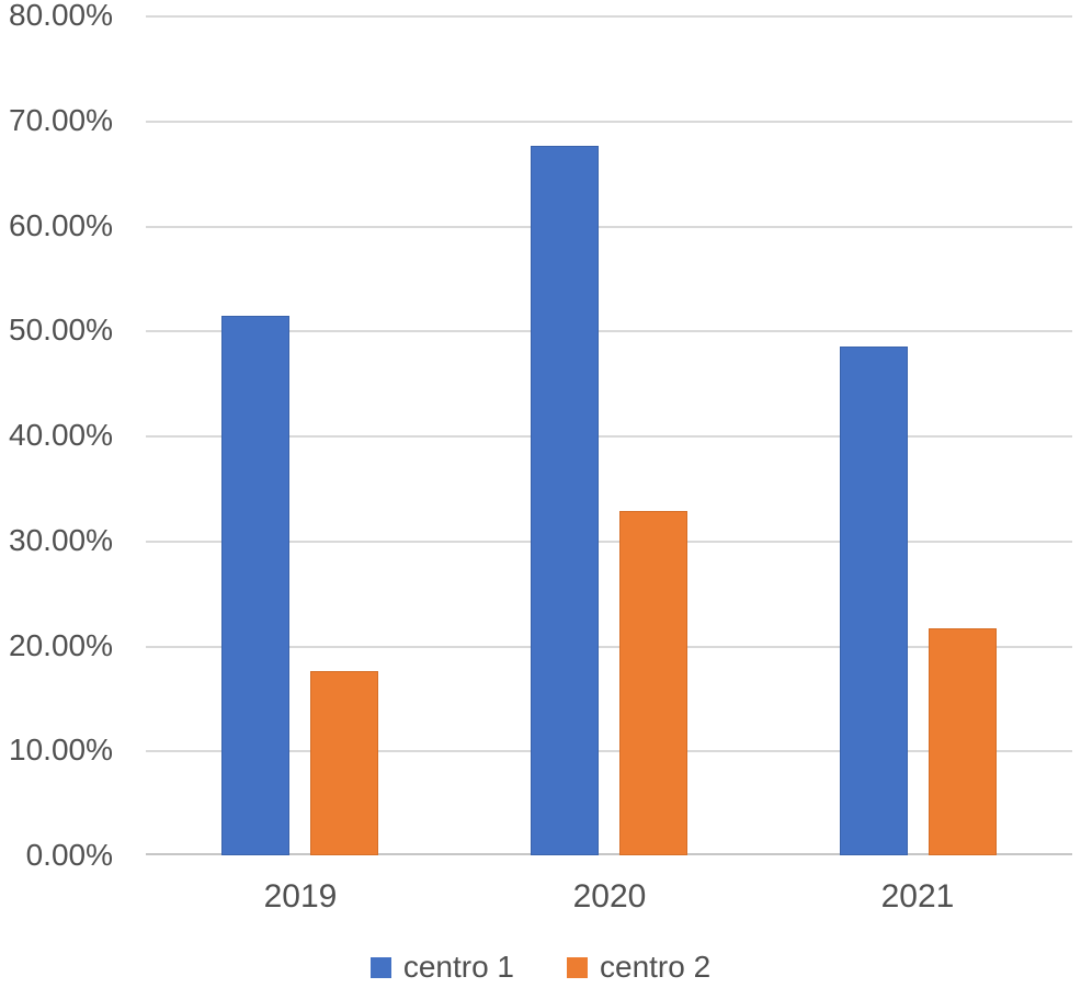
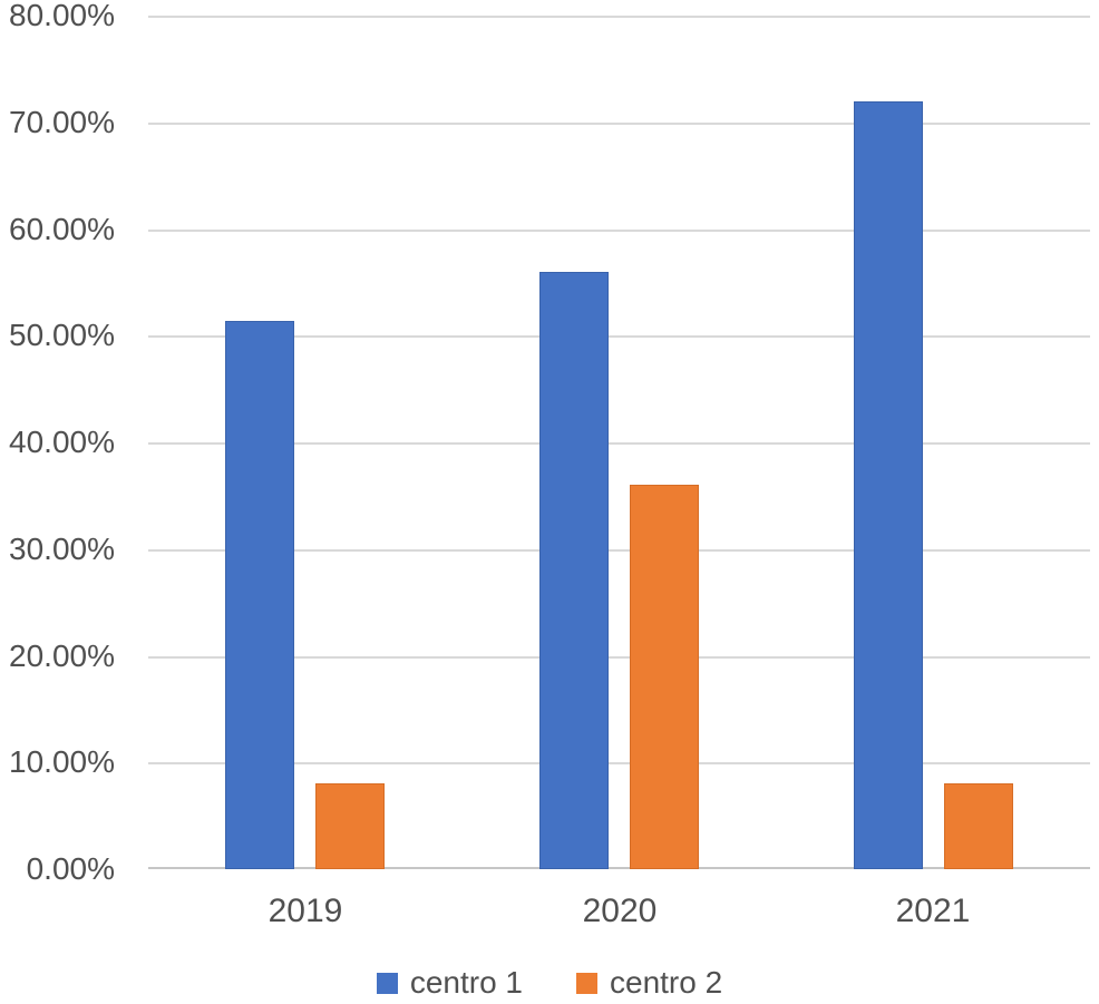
centro 2/2019: 18% -> 8%
centro 1/2020: 68% -> 56%
centro 2/2020: 33% -> 36%
centro 1/2021: 48% -> 72%
centro 2/2021: 22% -> 8%
